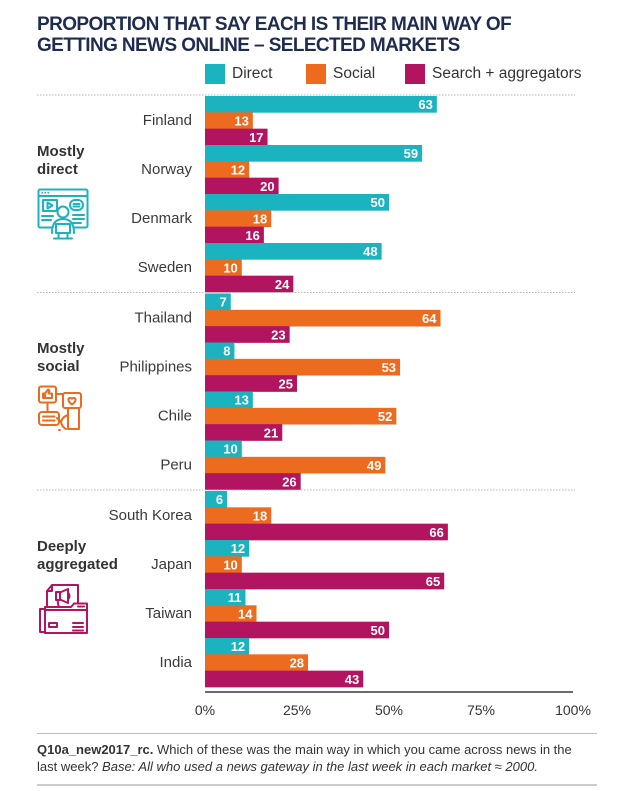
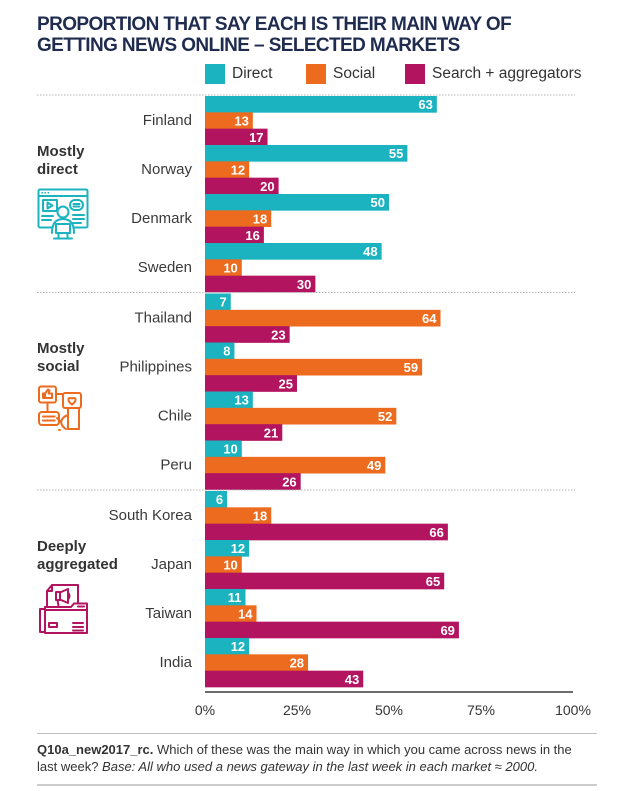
Direct/Norway: 59 -> 55
Search + aggregators/Sweden: 24 -> 30
Social/Philippines: 53 -> 59
Search + aggregators/Taiwan: 50 -> 69
